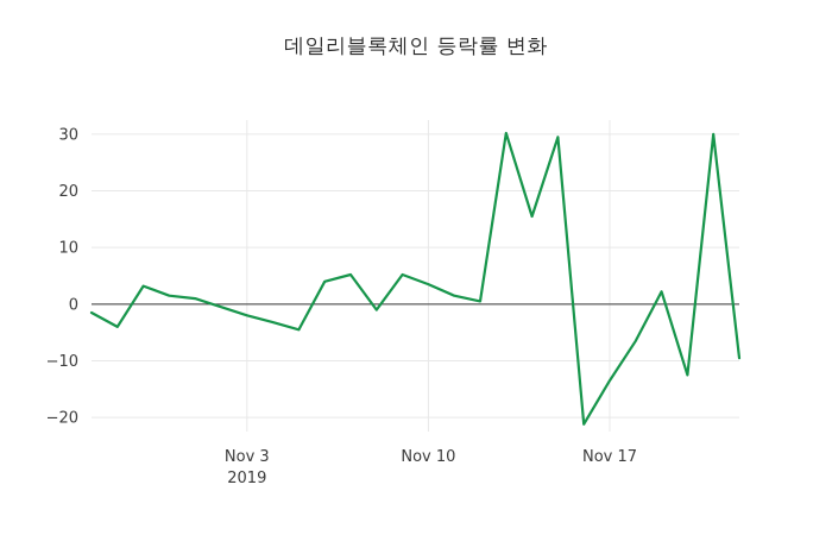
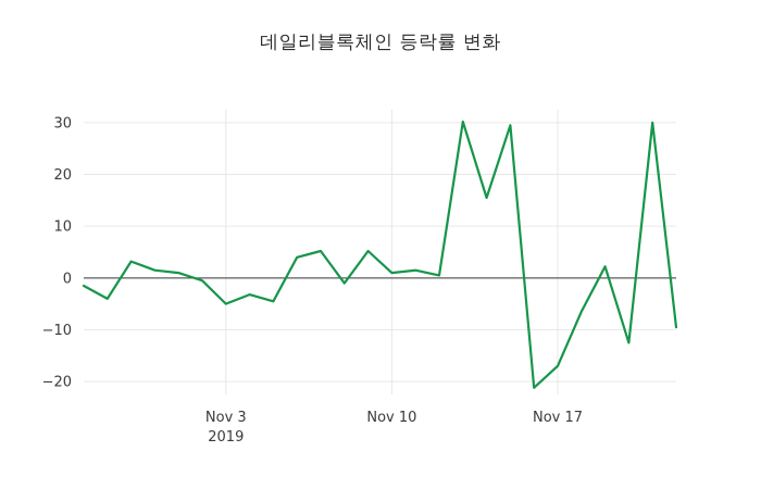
Nov 3: -2 -> -5
Nov 10: 4 -> 1
Nov 17: -14 -> -17
